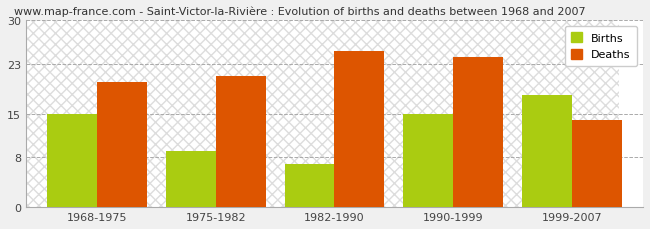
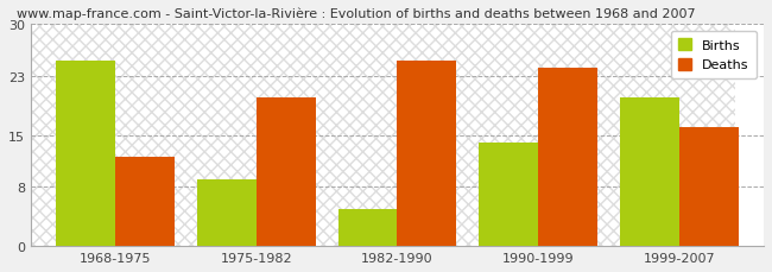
Births/1968-1975: 15 -> 25
Deaths/1968-1975: 20 -> 12
Deaths/1975-1982: 21 -> 20
Births/1982-1990: 7 -> 5
Births/1990-1999: 15 -> 14
Births/1999-2007: 18 -> 20
Deaths/1999-2007: 14 -> 16
